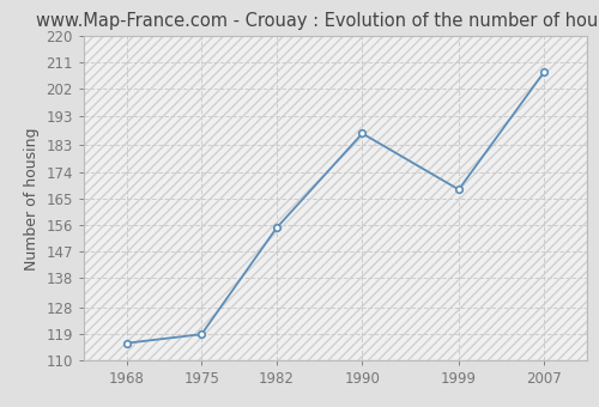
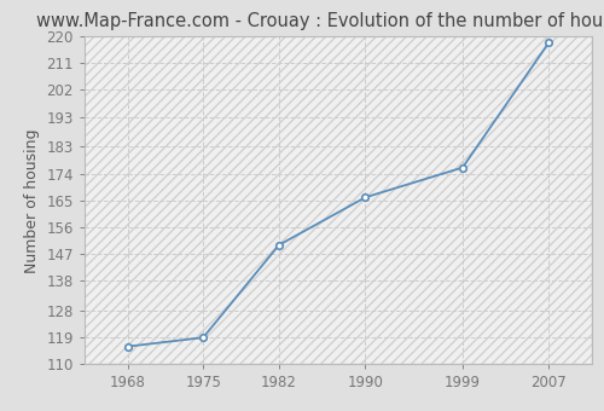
1982: 155 -> 150
1990: 187 -> 166
1999: 168 -> 176
2007: 208 -> 218
